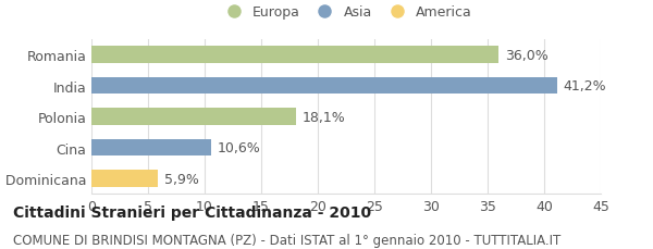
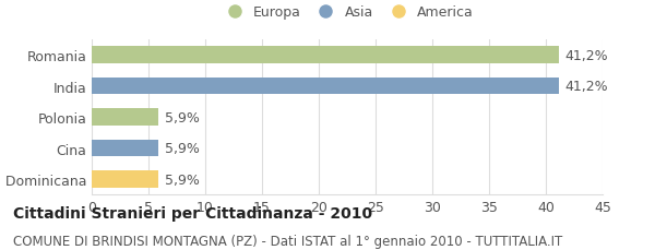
Romania: 36,0% -> 41,2%
Polonia: 18,1% -> 5,9%
Cina: 10,6% -> 5,9%
